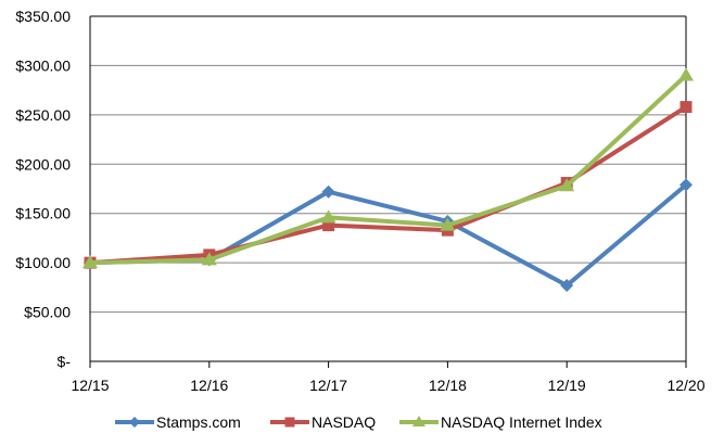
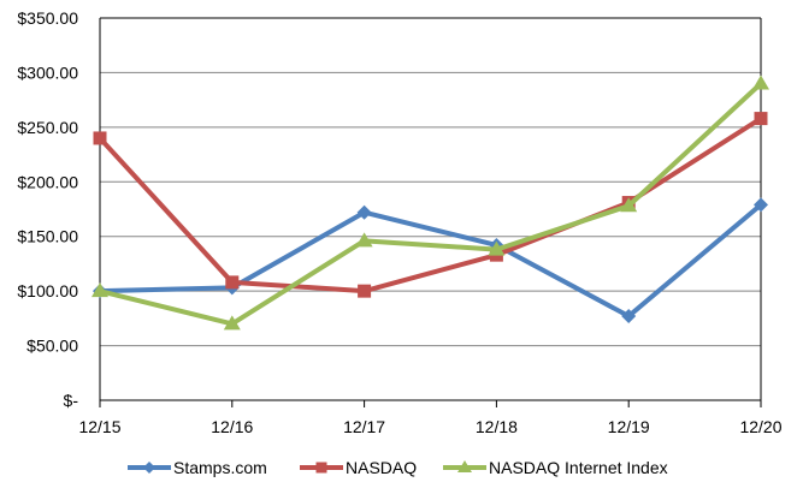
NASDAQ/12/15: $100 -> $240
NASDAQ Internet Index/12/16: $100 -> $70
NASDAQ/12/17: $140 -> $100
